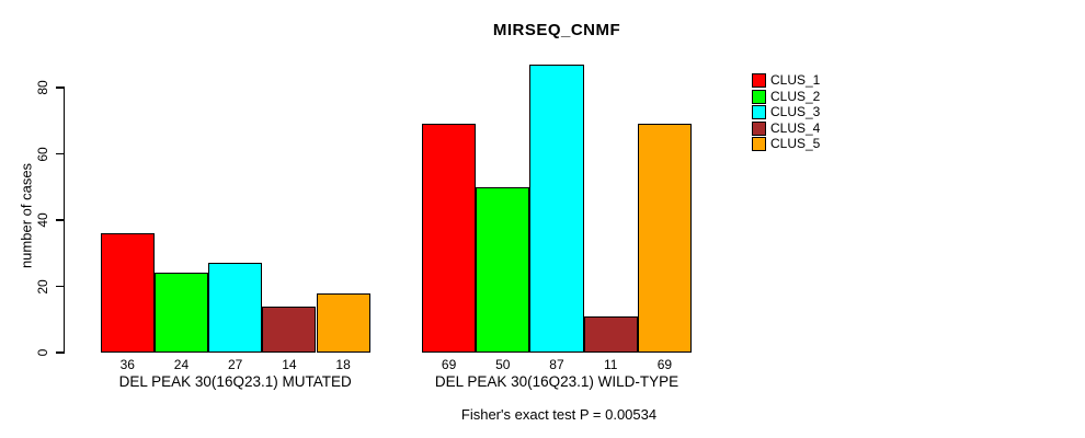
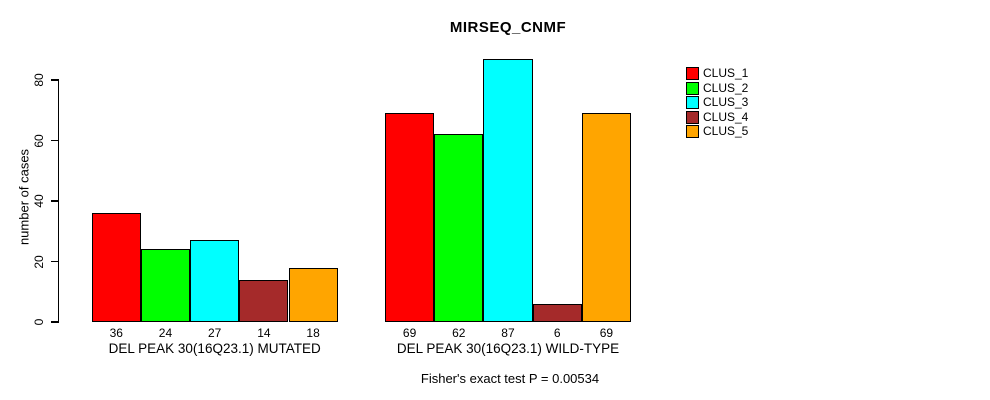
CLUS_2/DEL PEAK 30(16Q23.1) WILD-TYPE: 50 -> 62
CLUS_4/DEL PEAK 30(16Q23.1) WILD-TYPE: 11 -> 6
